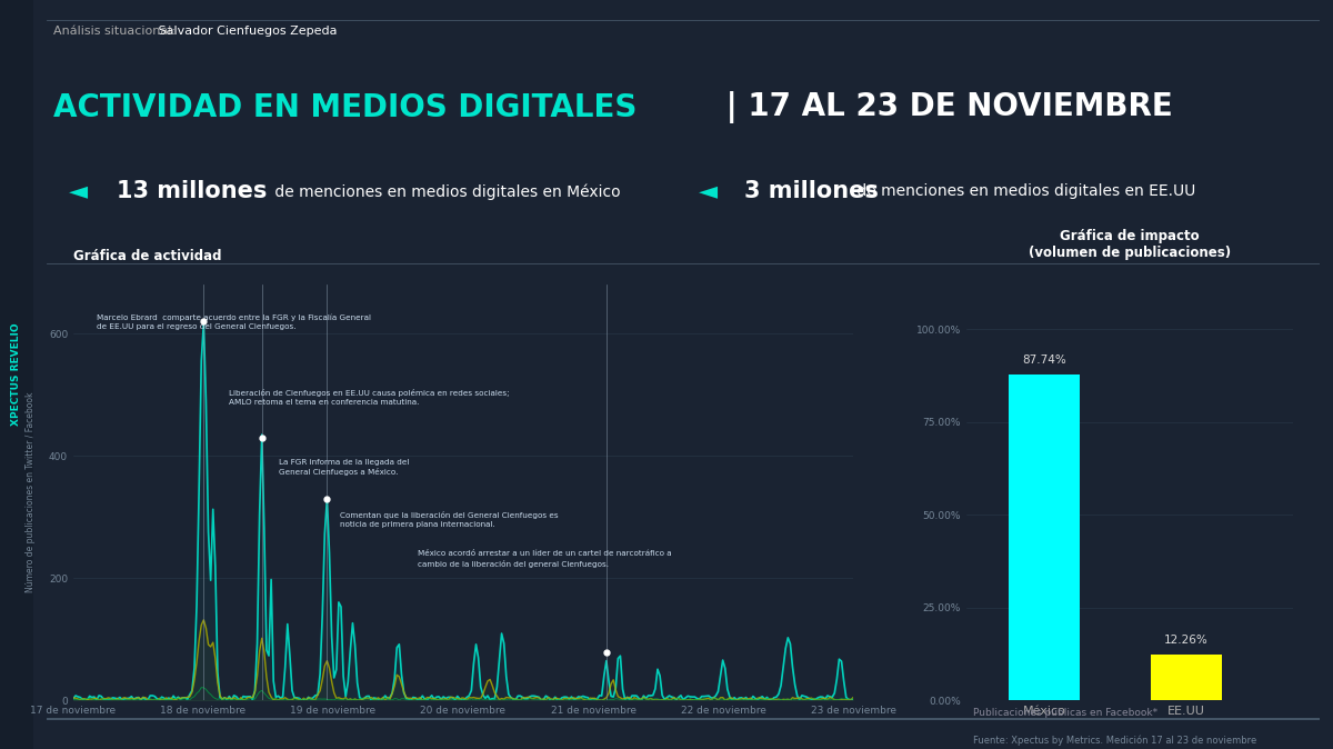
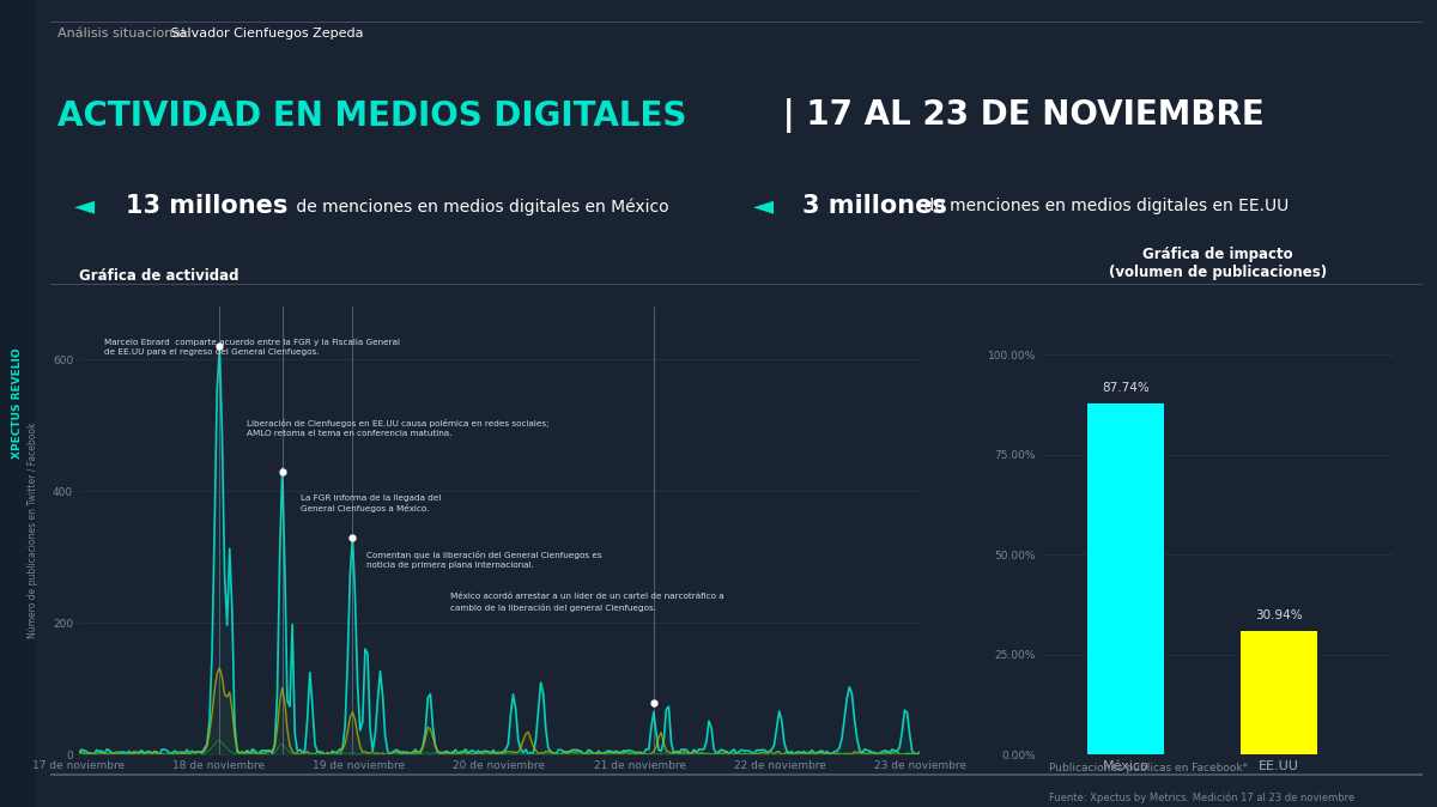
EE.UU: 12.26% -> 30.94%
